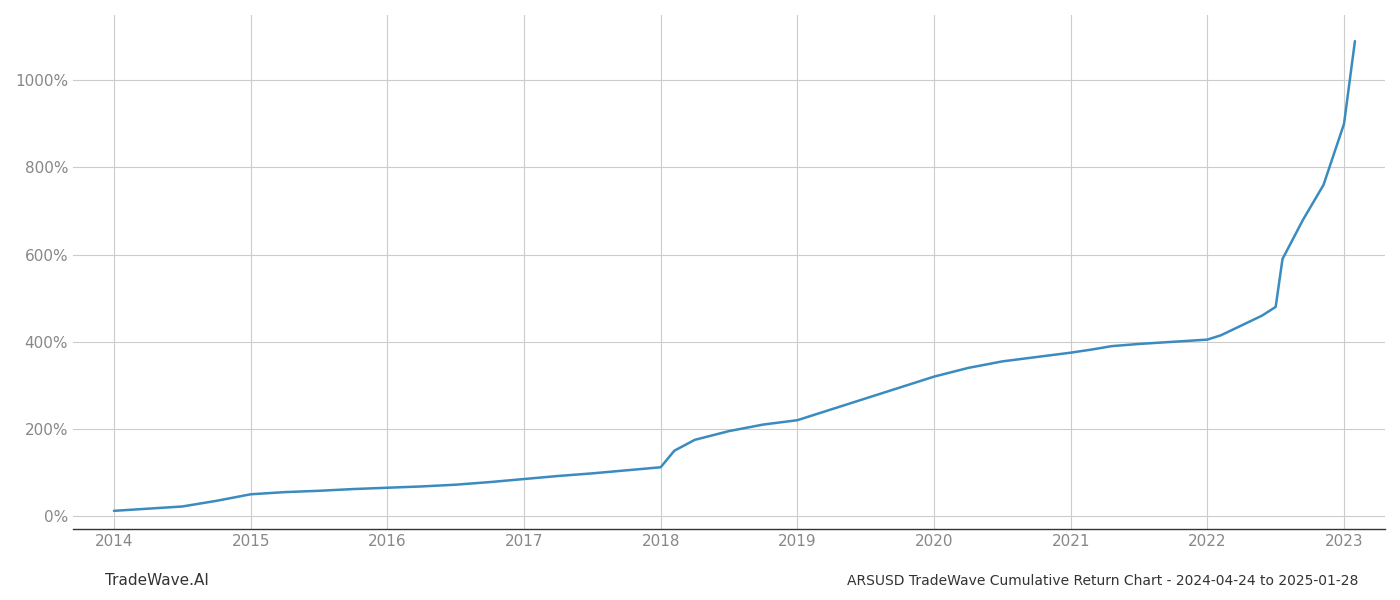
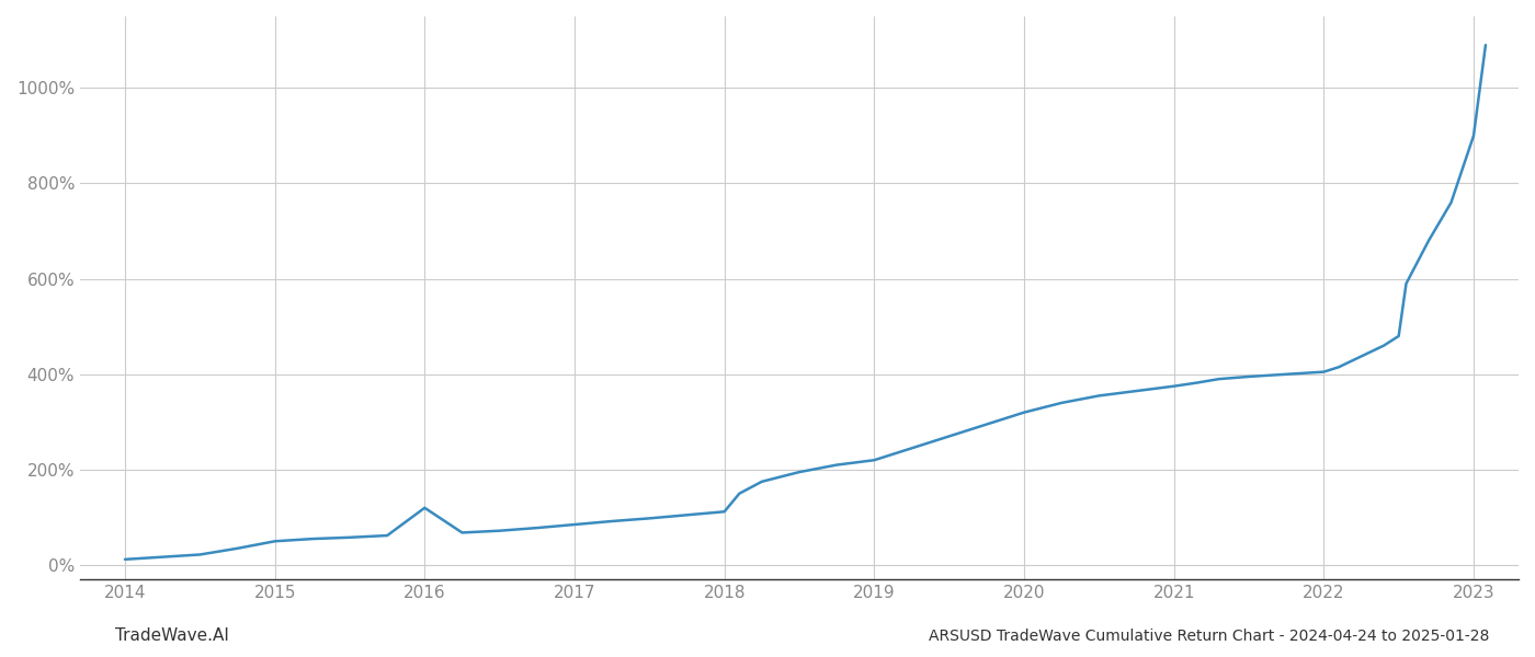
2016: 65% -> 120%
